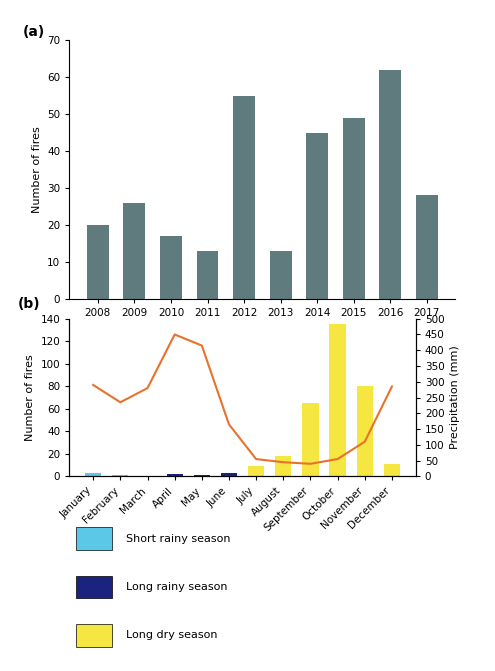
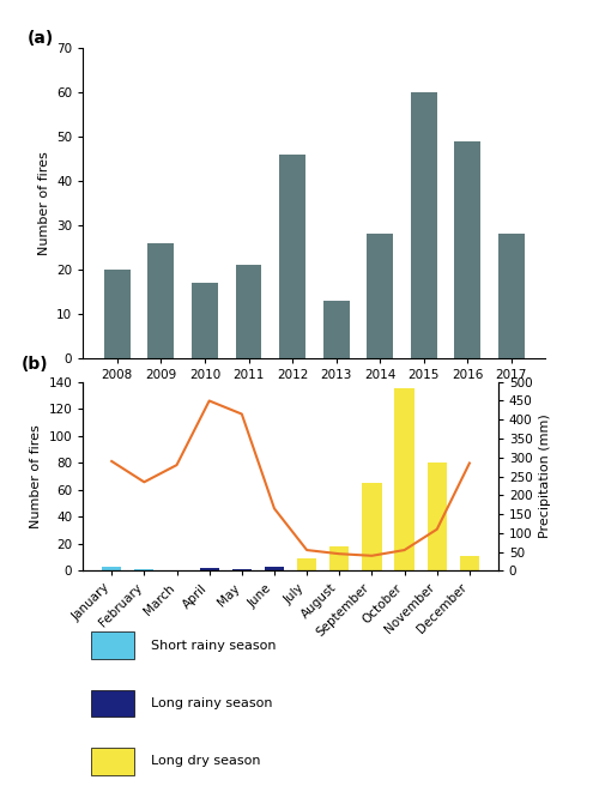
2011: 13 -> 21
2012: 55 -> 46
2014: 45 -> 28
2015: 49 -> 60
2016: 62 -> 49
